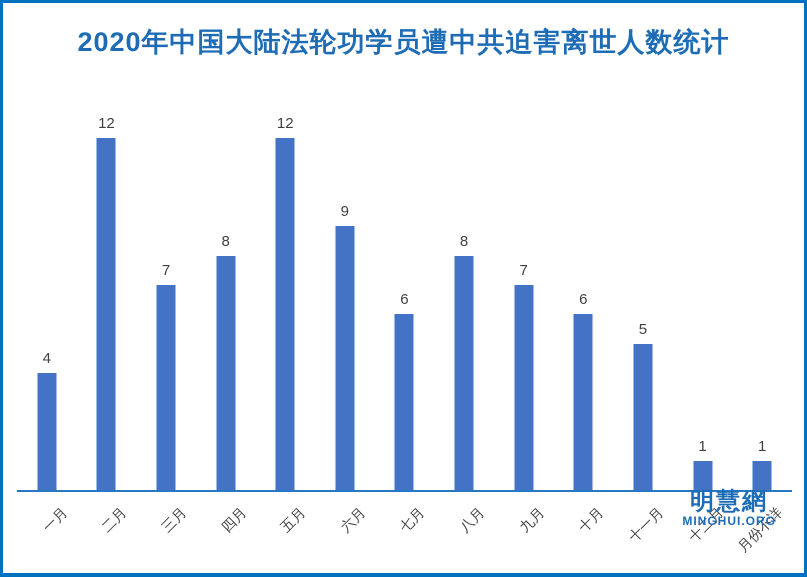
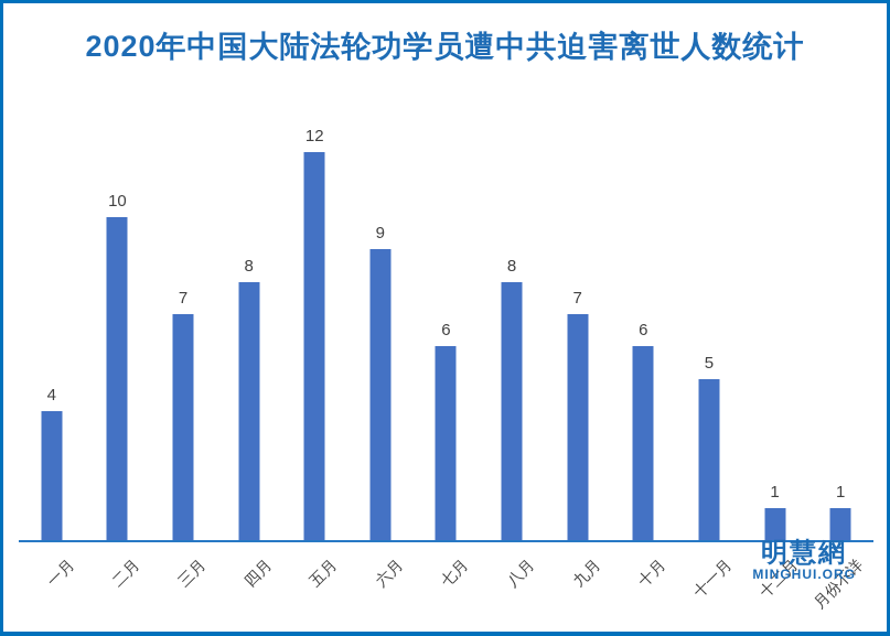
二月: 12 -> 10
